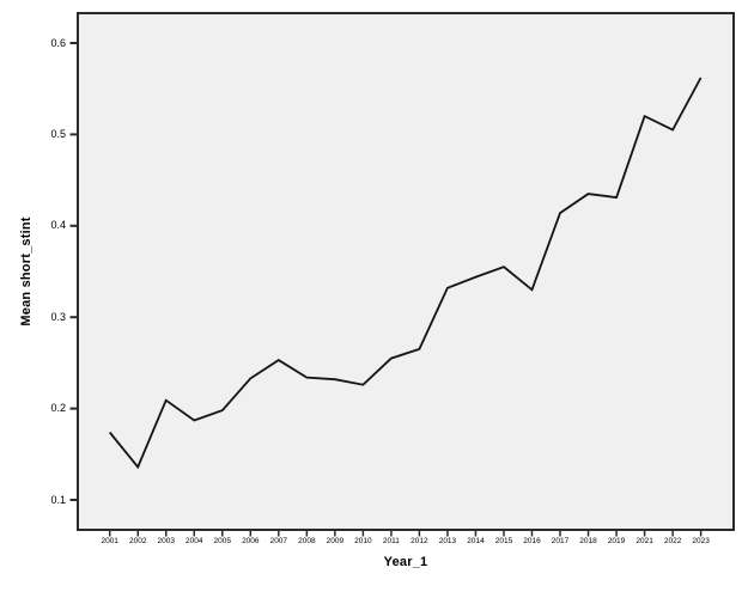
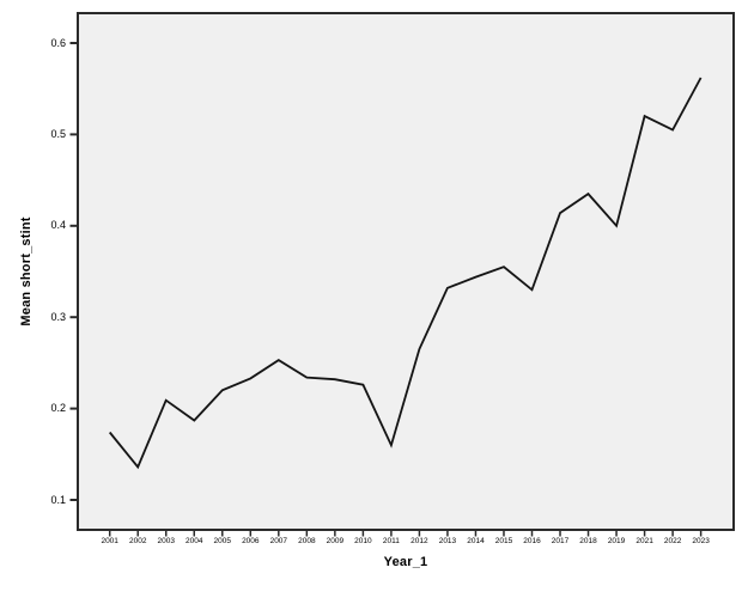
2005: 0.20 -> 0.22
2011: 0.26 -> 0.16
2019: 0.43 -> 0.40
